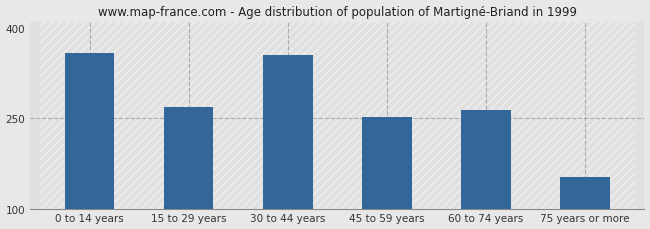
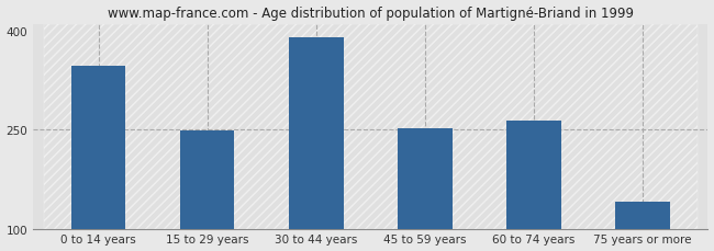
0 to 14 years: 358 -> 346
15 to 29 years: 268 -> 248
30 to 44 years: 355 -> 390
75 years or more: 152 -> 140
